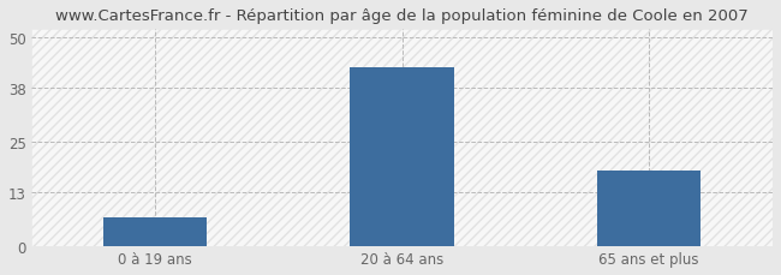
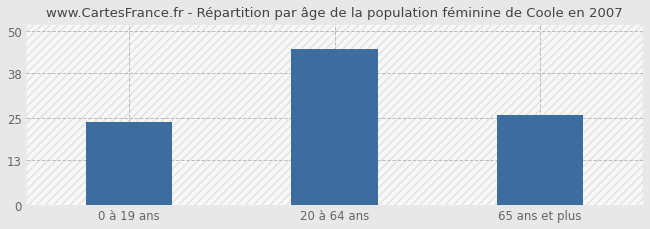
0 à 19 ans: 7 -> 24
20 à 64 ans: 43 -> 45
65 ans et plus: 18 -> 26
